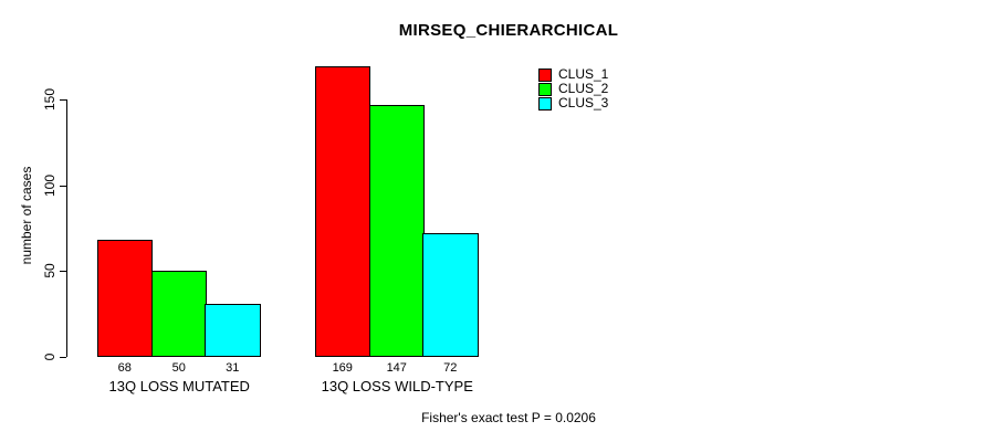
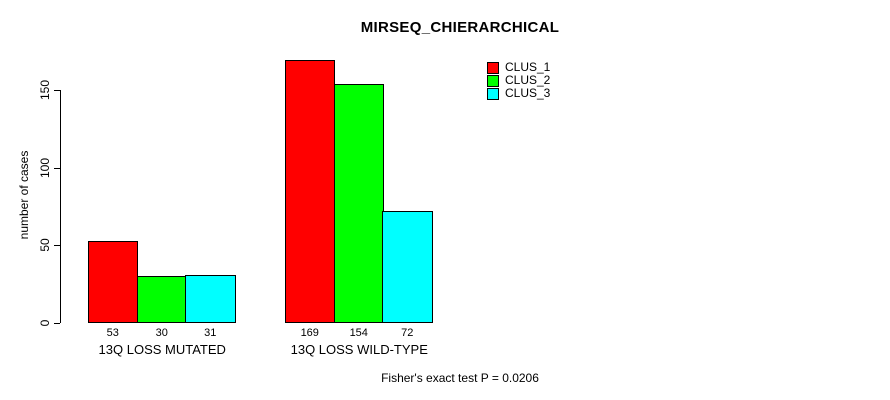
CLUS_1/13Q LOSS MUTATED: 68 -> 53
CLUS_2/13Q LOSS MUTATED: 50 -> 30
CLUS_2/13Q LOSS WILD-TYPE: 147 -> 154
